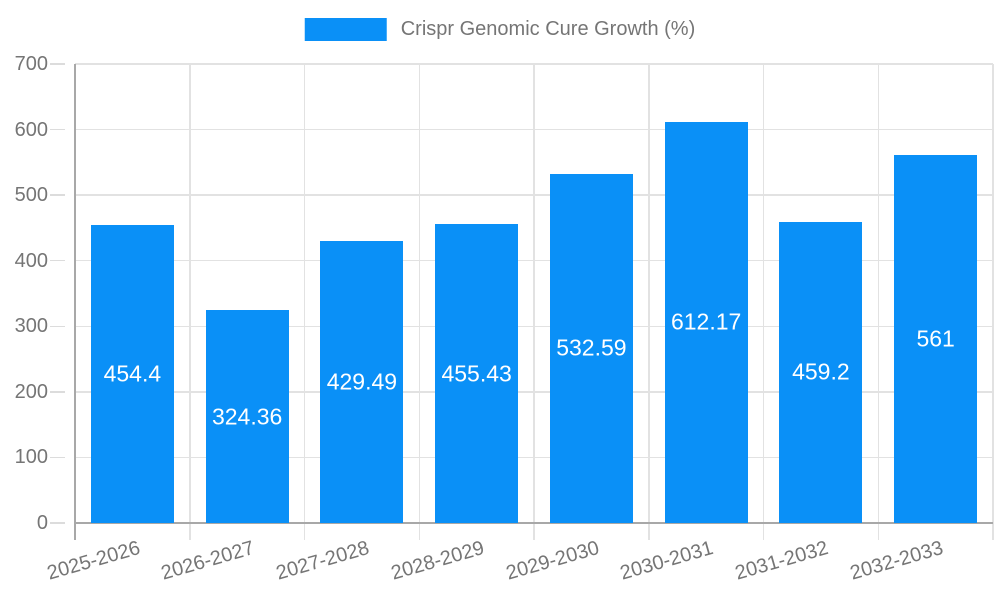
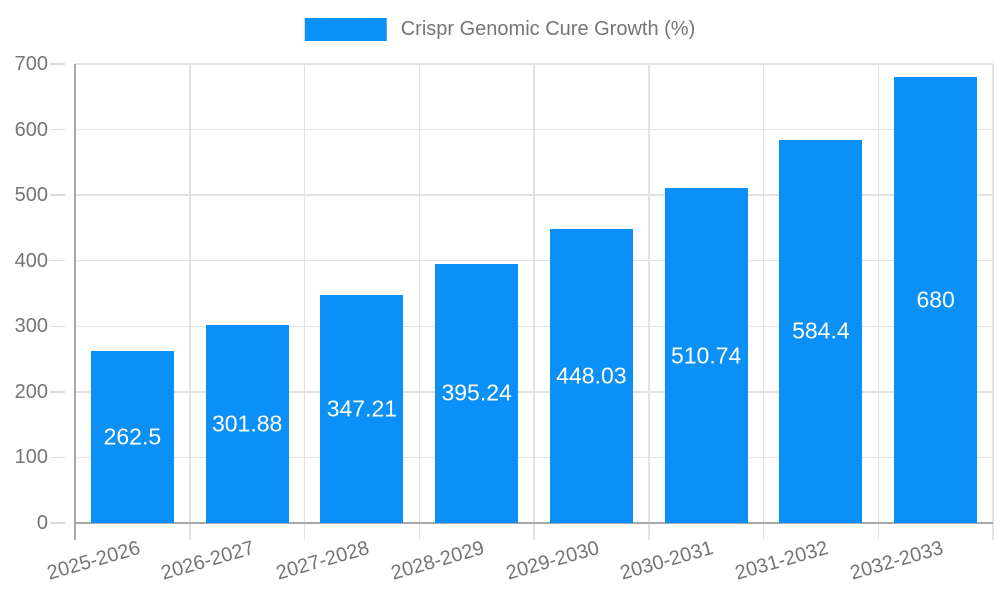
2025-2026: 454.4 -> 262.5
2026-2027: 324.36 -> 301.88
2027-2028: 429.49 -> 347.21
2028-2029: 455.43 -> 395.24
2029-2030: 532.59 -> 448.03
2030-2031: 612.17 -> 510.74
2031-2032: 459.2 -> 584.4
2032-2033: 561 -> 680
